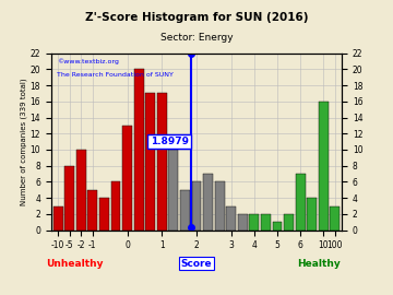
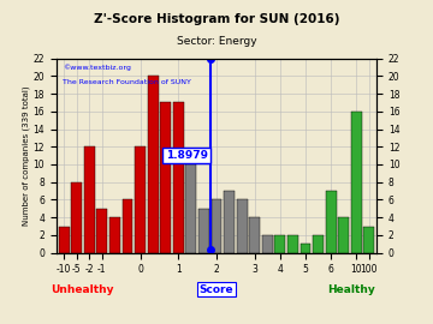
-2: 10 -> 12
0: 13 -> 12
3: 3 -> 4
